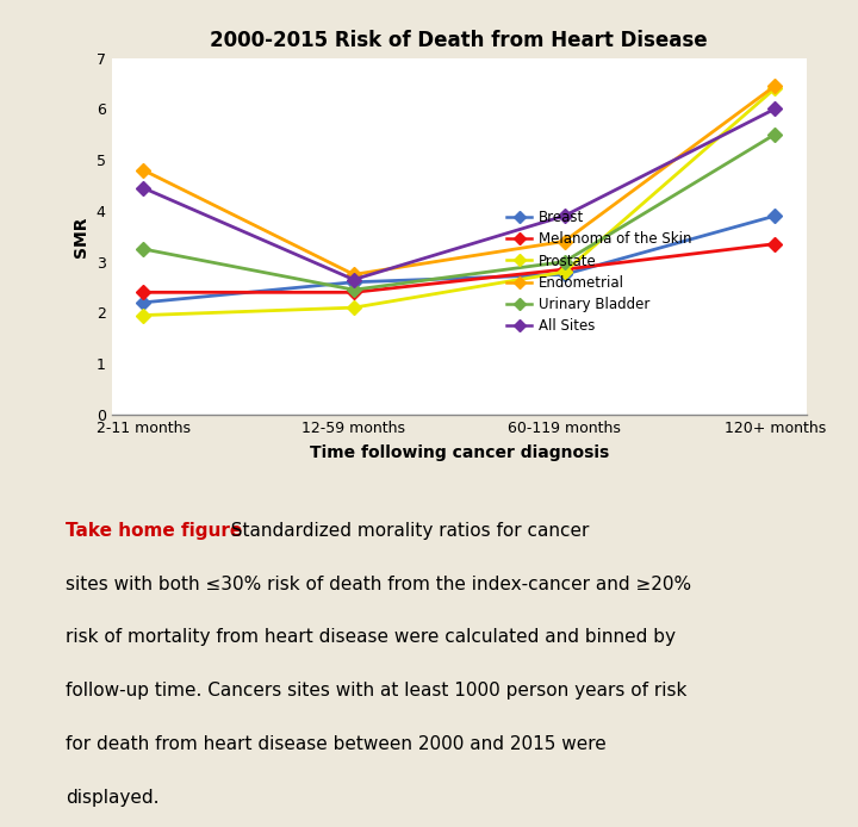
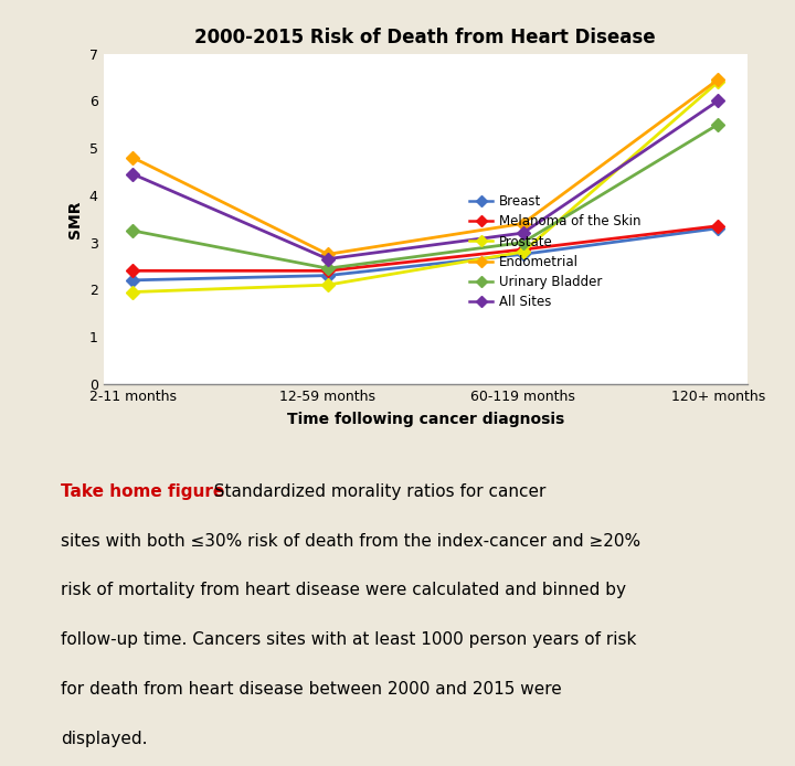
Breast/12-59 months: 2.60 -> 2.30
All Sites/60-119 months: 3.90 -> 3.20
Breast/120+ months: 3.90 -> 3.30
